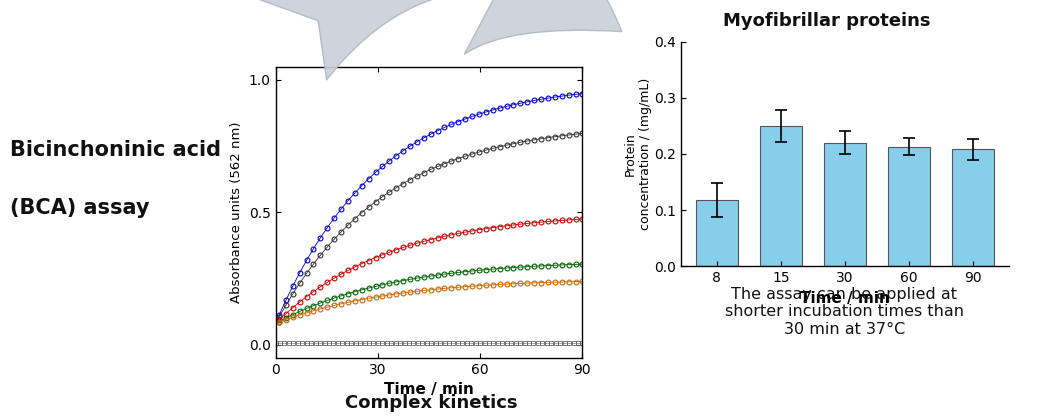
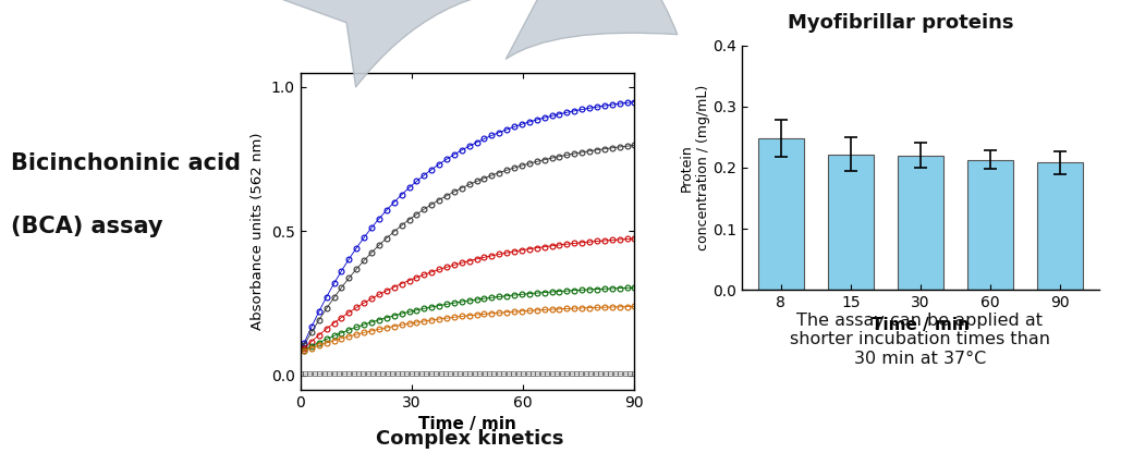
8: 0.118 -> 0.248
15: 0.250 -> 0.222
